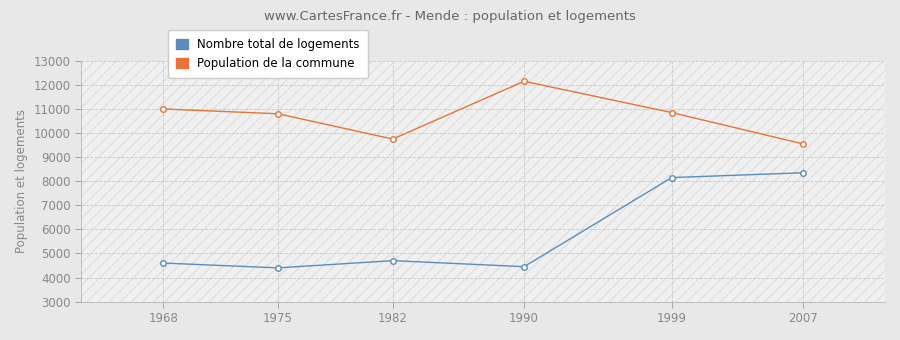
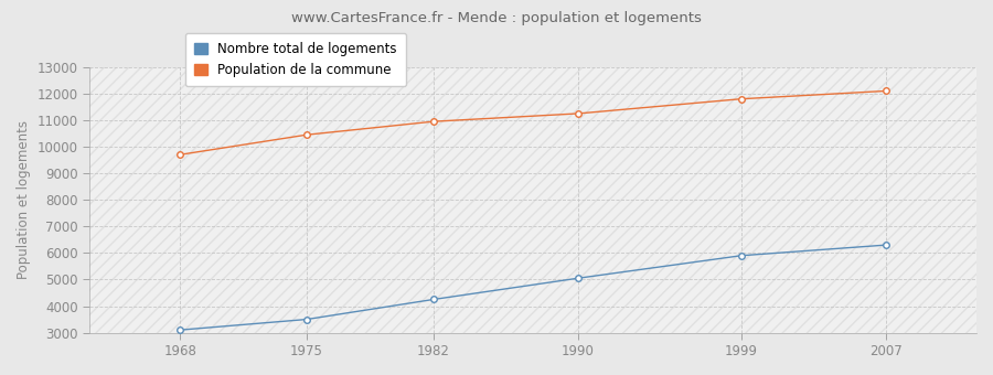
Nombre total de logements/1968: 4600 -> 3100
Population de la commune/1968: 11000 -> 9700
Nombre total de logements/1975: 4400 -> 3500
Population de la commune/1975: 10800 -> 10450
Nombre total de logements/1982: 4700 -> 4250
Population de la commune/1982: 9750 -> 10950
Nombre total de logements/1990: 4450 -> 5050
Population de la commune/1990: 12150 -> 11250
Nombre total de logements/1999: 8150 -> 5900
Population de la commune/1999: 10850 -> 11800
Nombre total de logements/2007: 8350 -> 6300
Population de la commune/2007: 9550 -> 12100
